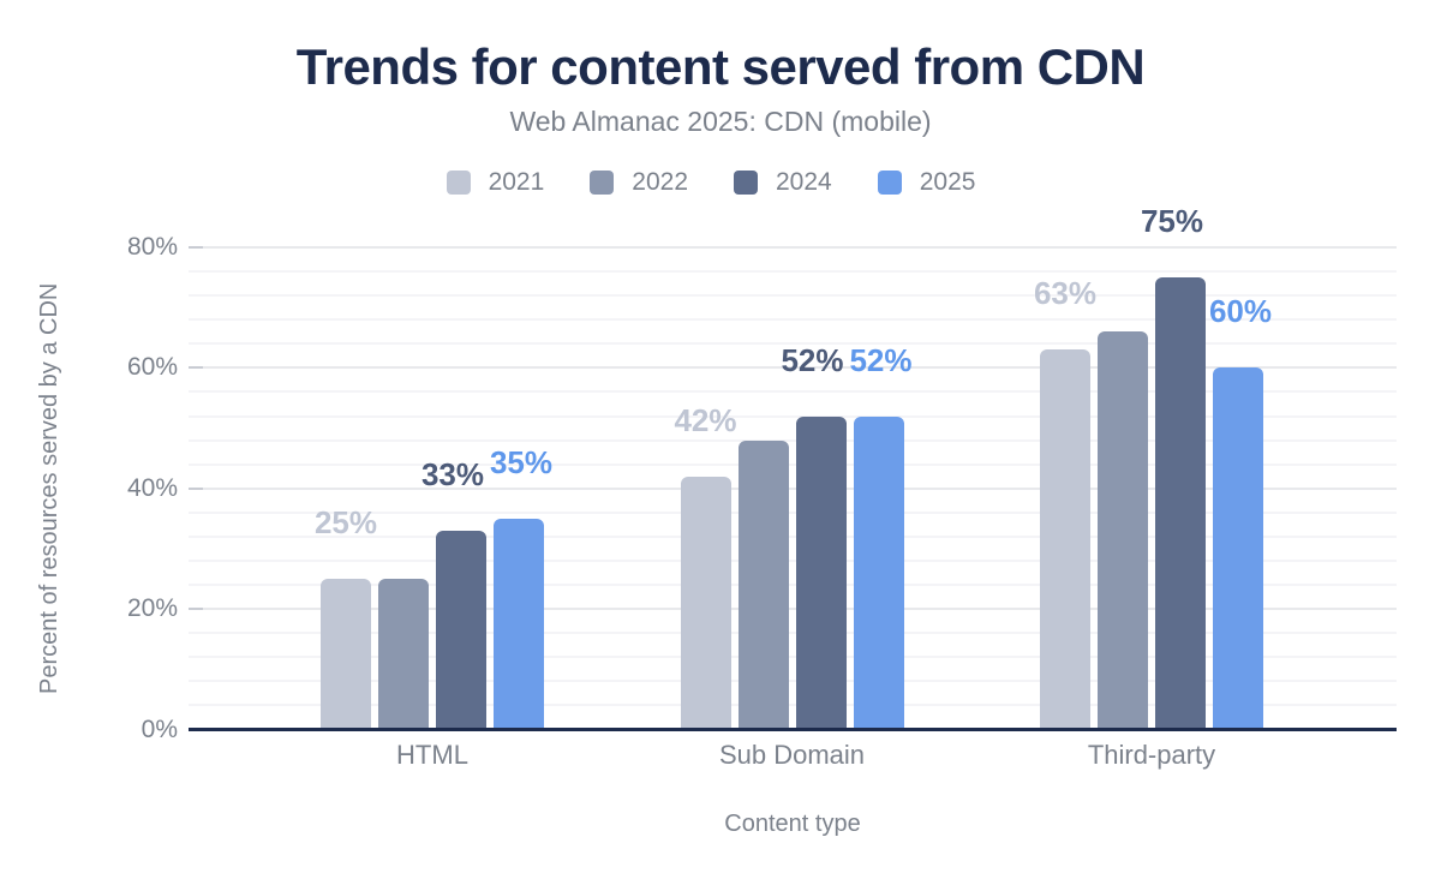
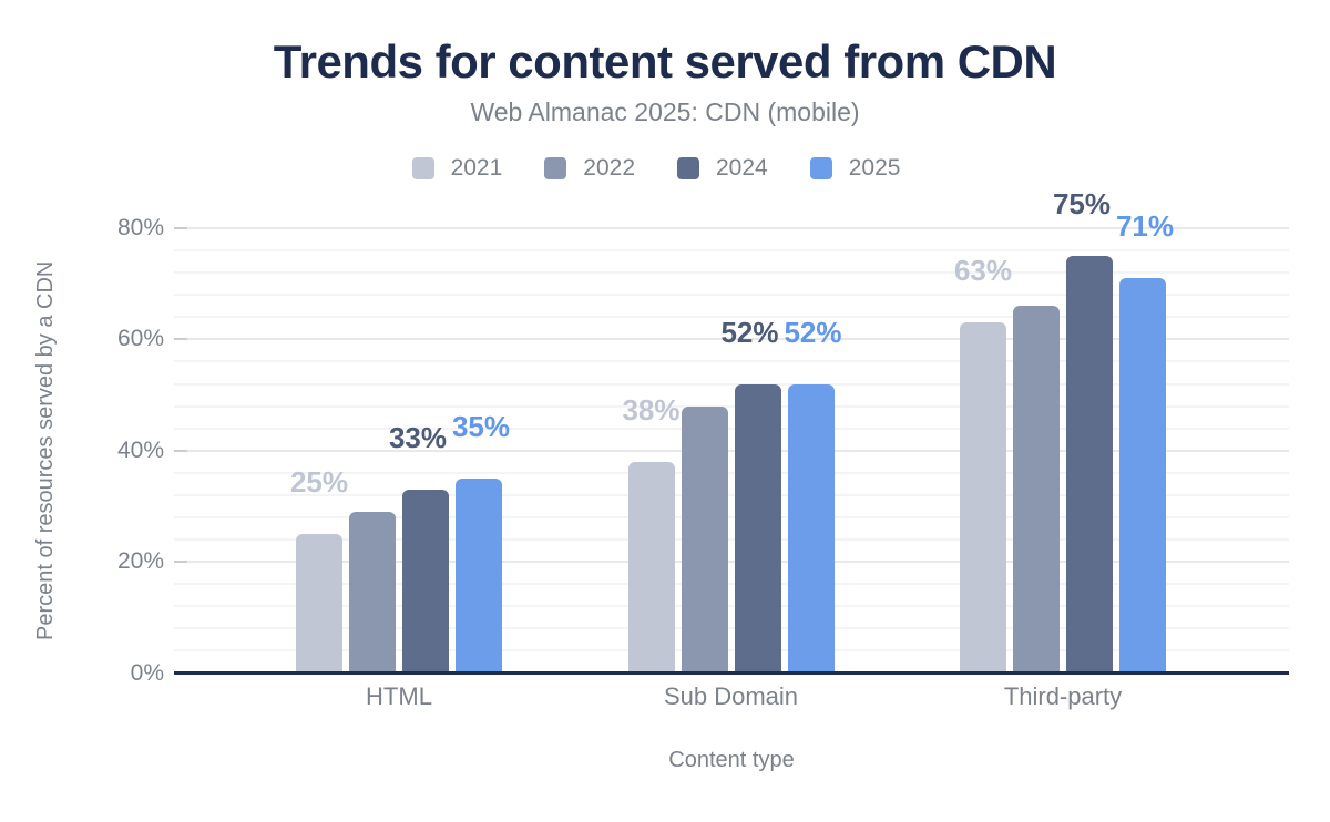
2022/HTML: 25% -> 29%
2021/Sub Domain: 42% -> 38%
2025/Third-party: 60% -> 71%
